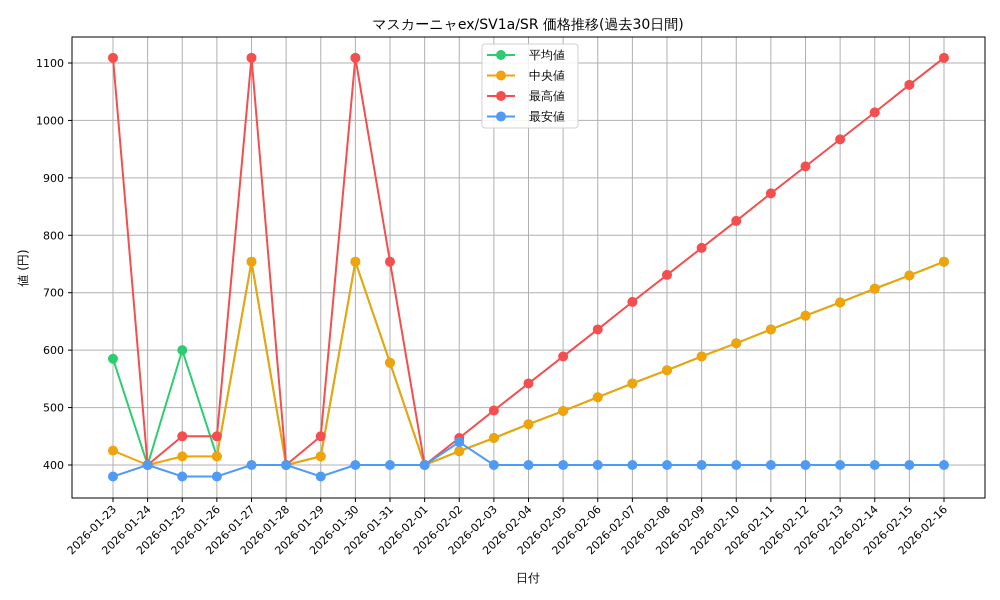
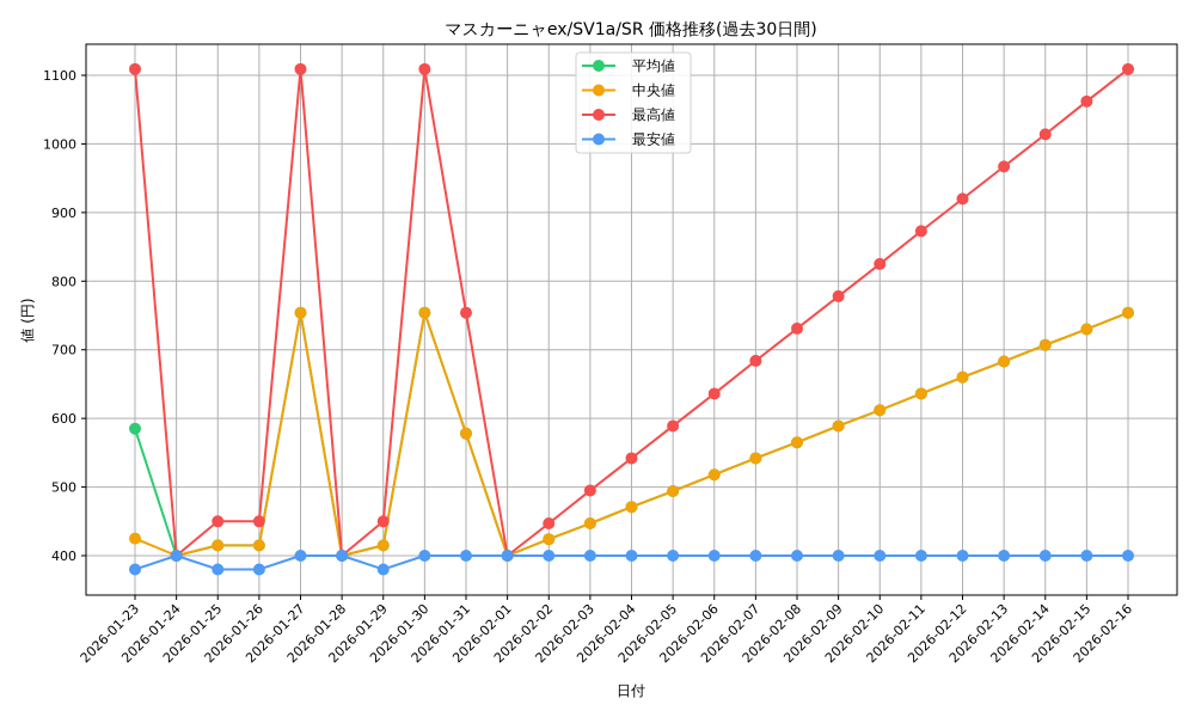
平均値/2026-01-25: 600 -> 420
最安値/2026-02-02: 440 -> 400
